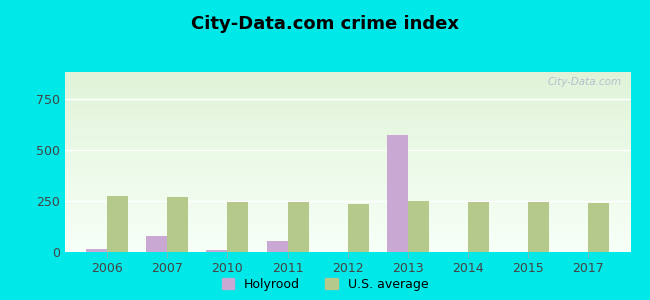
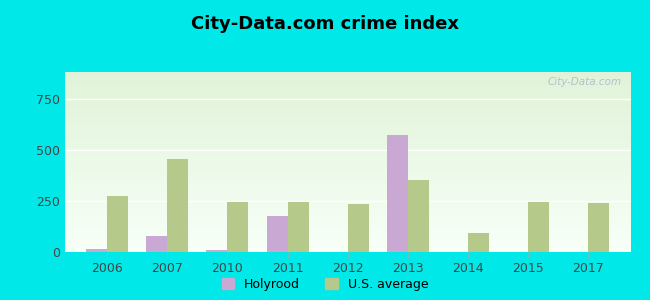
U.S. average/2007: 270 -> 455
Holyrood/2011: 55 -> 175
U.S. average/2013: 250 -> 350
U.S. average/2014: 245 -> 95
